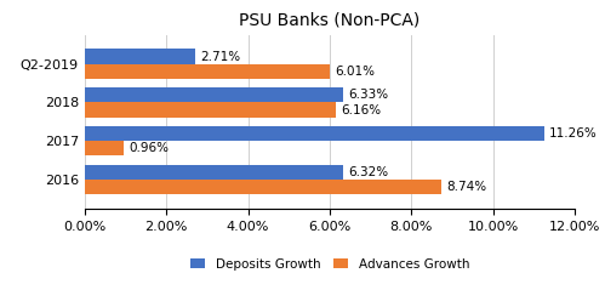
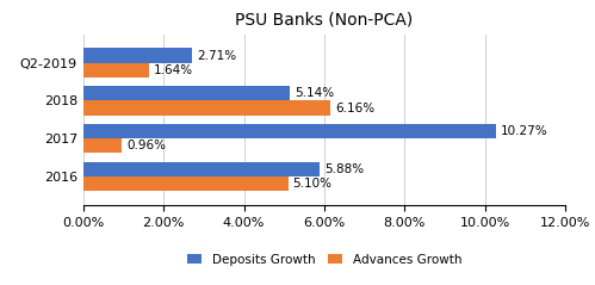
Advances Growth/Q2-2019: 6.01% -> 1.64%
Deposits Growth/2018: 6.33% -> 5.14%
Deposits Growth/2017: 11.26% -> 10.27%
Deposits Growth/2016: 6.32% -> 5.88%
Advances Growth/2016: 8.74% -> 5.10%
